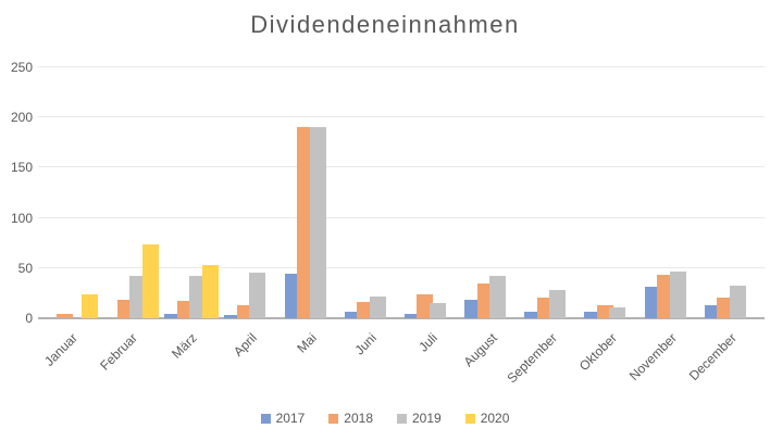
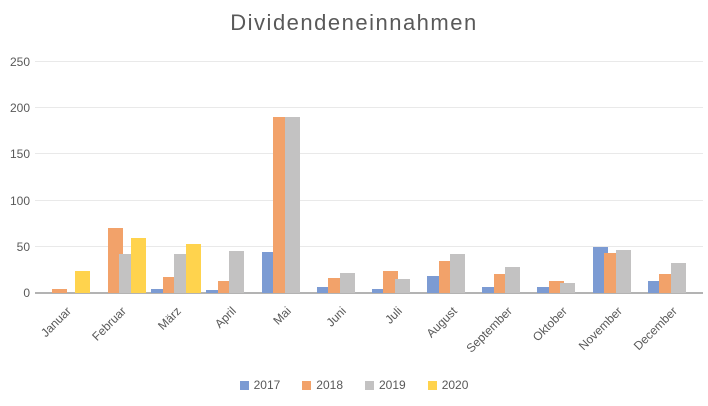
2018/Februar: 20 -> 70
2020/Februar: 70 -> 60
2017/November: 30 -> 50
